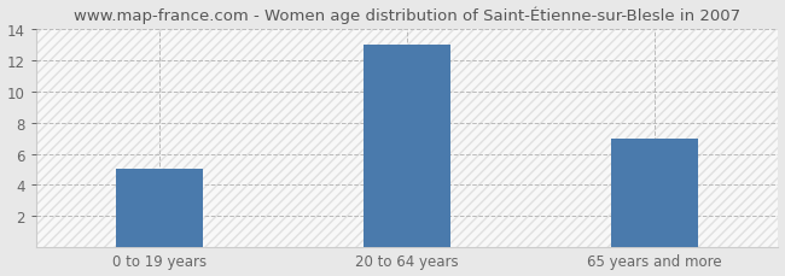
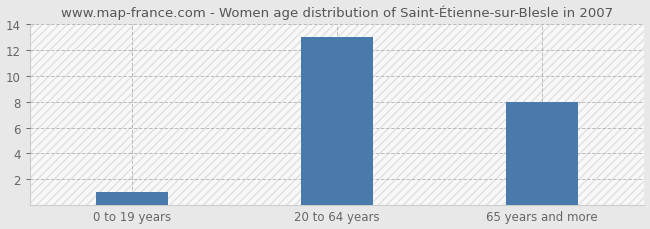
0 to 19 years: 5 -> 1
65 years and more: 7 -> 8
